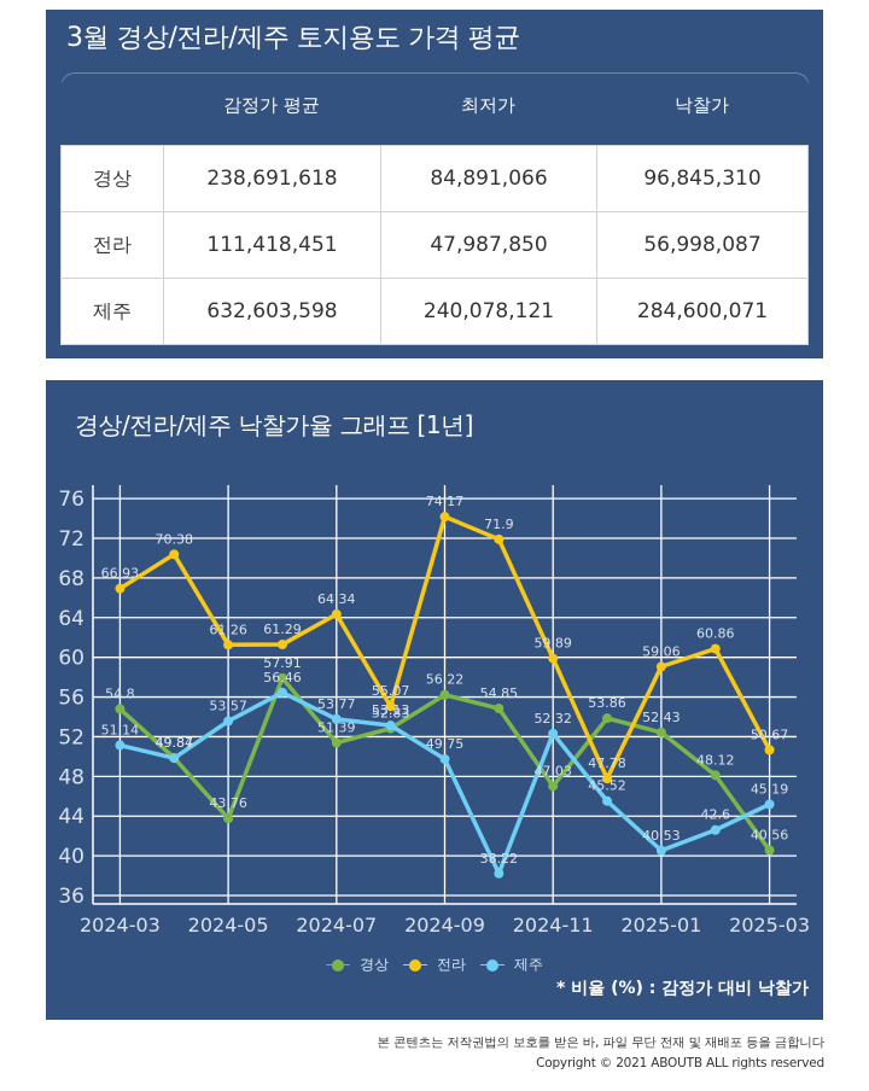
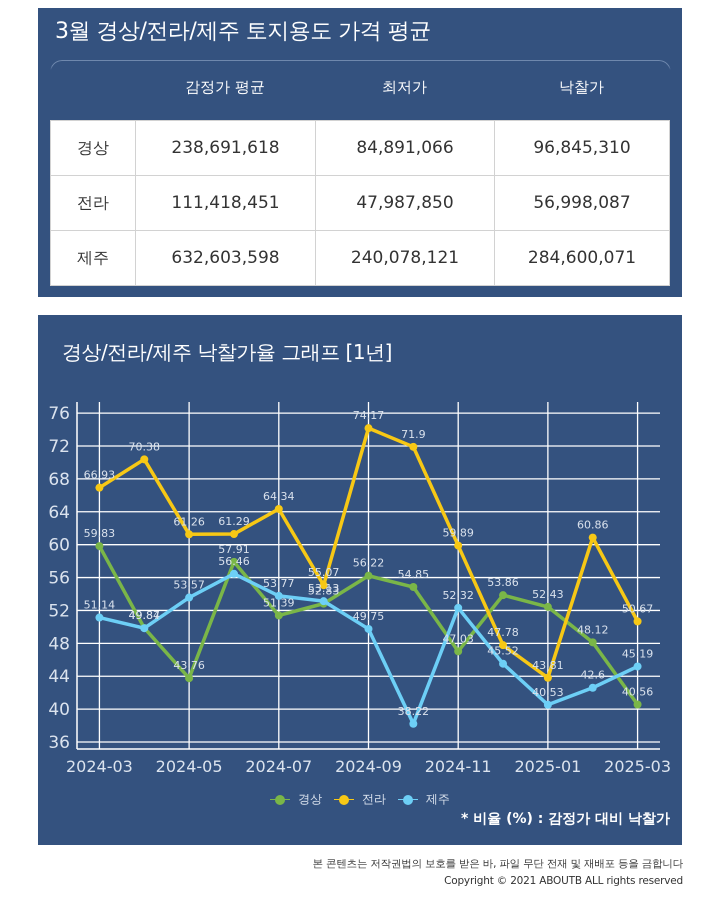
경상/2024-03: 54.8 -> 59.83
전라/2025-01: 59.06 -> 43.81
